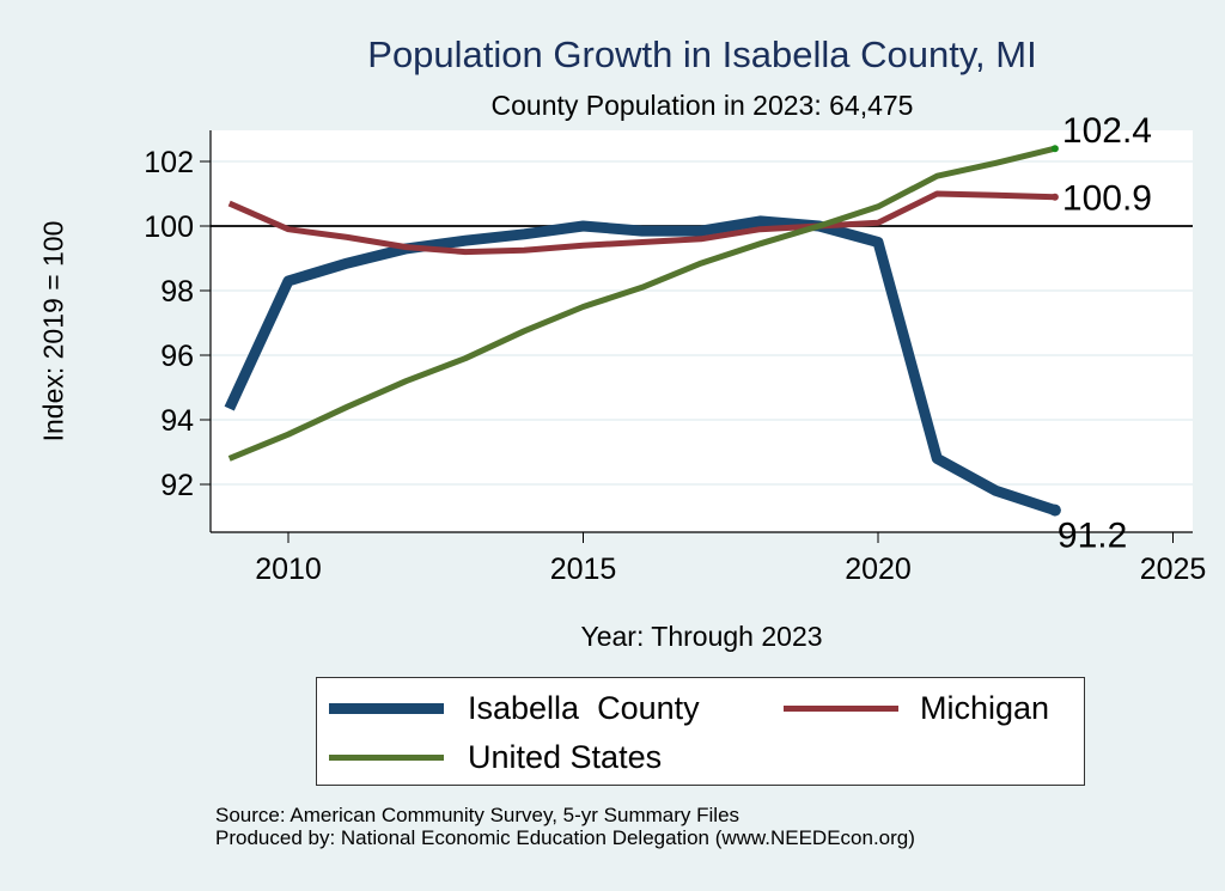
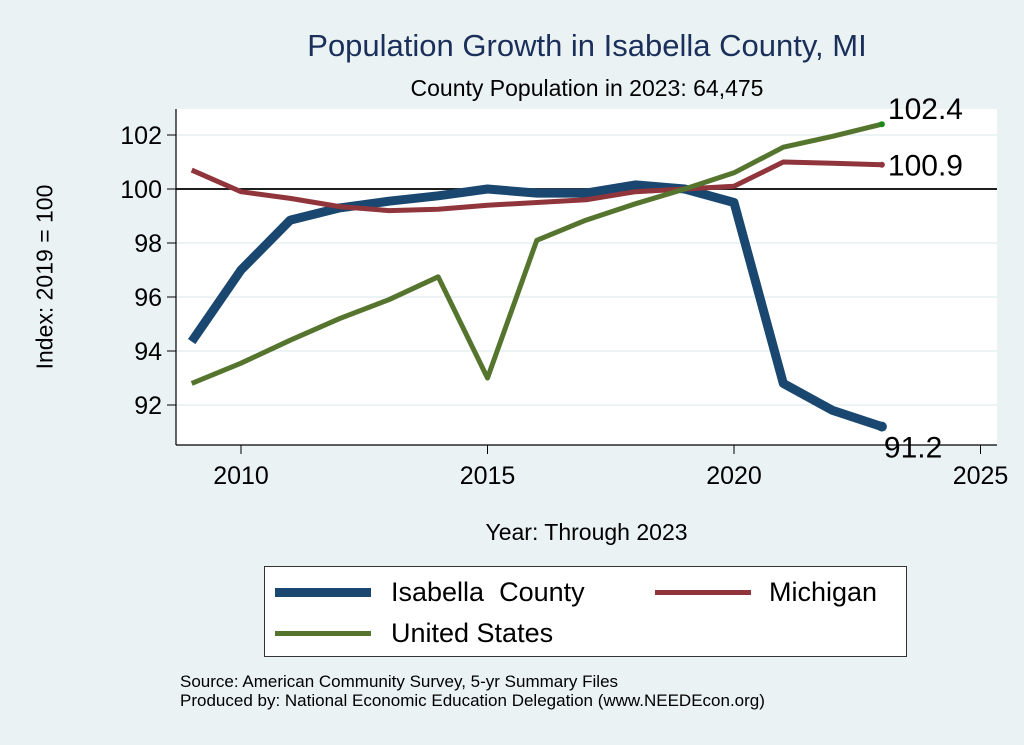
Isabella County/2010: 98.3 -> 97.0
United States/2015: 97.5 -> 93.0
